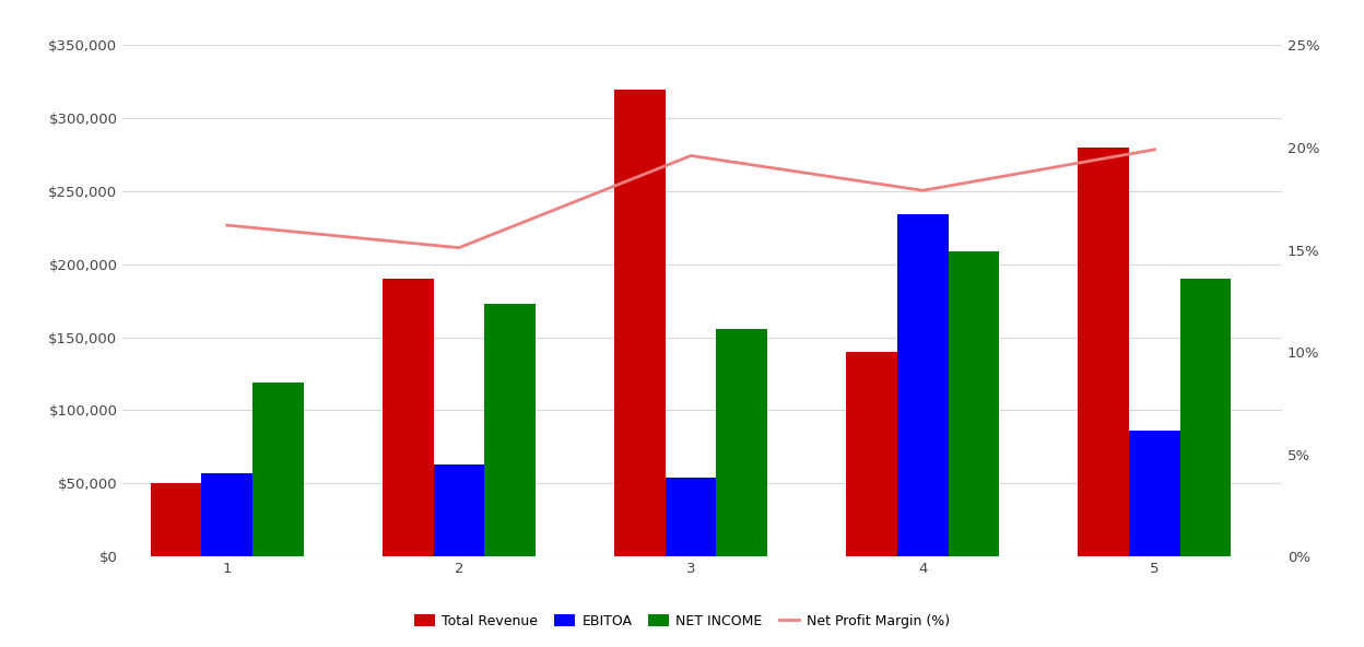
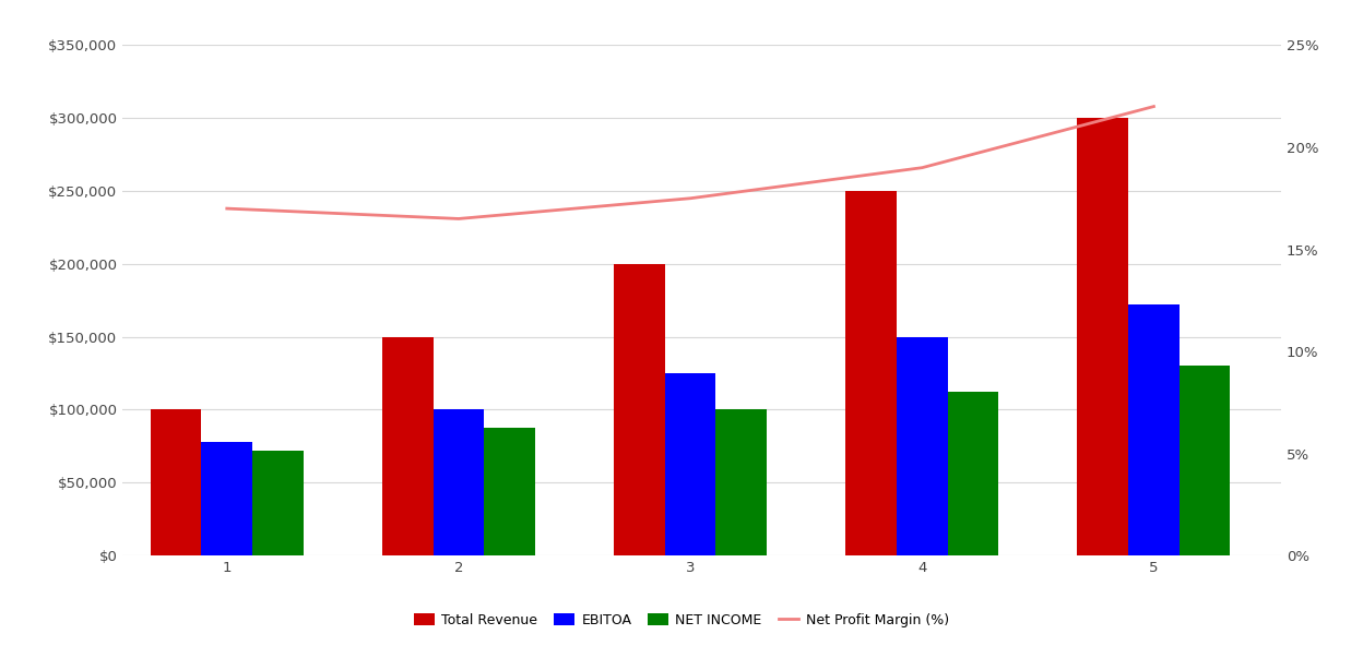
Total Revenue/1: $50,000 -> $100,000
EBITOA/1: $57,000 -> $78,000
Net Profit Margin (%)/1: 16.2% -> 17.0%
NET INCOME/1: $119,000 -> $72,000
Total Revenue/2: $190,000 -> $150,000
EBITOA/2: $63,000 -> $100,000
Net Profit Margin (%)/2: 15.1% -> 16.5%
NET INCOME/2: $173,000 -> $88,000
Total Revenue/3: $320,000 -> $200,000
EBITOA/3: $54,000 -> $125,000
Net Profit Margin (%)/3: 19.6% -> 17.5%
NET INCOME/3: $156,000 -> $100,000
Total Revenue/4: $140,000 -> $250,000
EBITOA/4: $234,000 -> $150,000
Net Profit Margin (%)/4: 17.9% -> 19.0%
NET INCOME/4: $209,000 -> $112,000
Total Revenue/5: $280,000 -> $300,000
EBITOA/5: $86,000 -> $172,000
Net Profit Margin (%)/5: 19.9% -> 22.0%
NET INCOME/5: $190,000 -> $130,000
